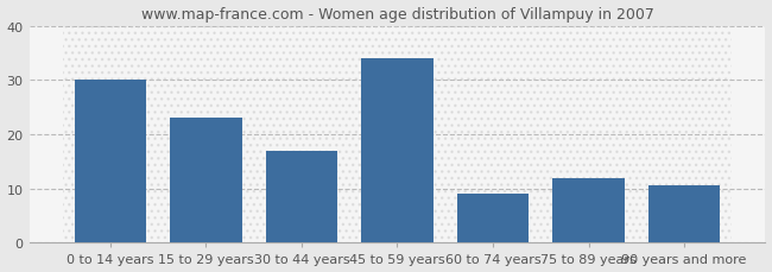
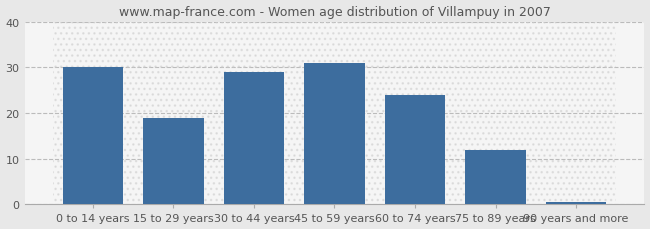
15 to 29 years: 23.0 -> 19.0
30 to 44 years: 17.0 -> 29.0
45 to 59 years: 34.0 -> 31.0
60 to 74 years: 9.0 -> 24.0
90 years and more: 10.5 -> 0.5
